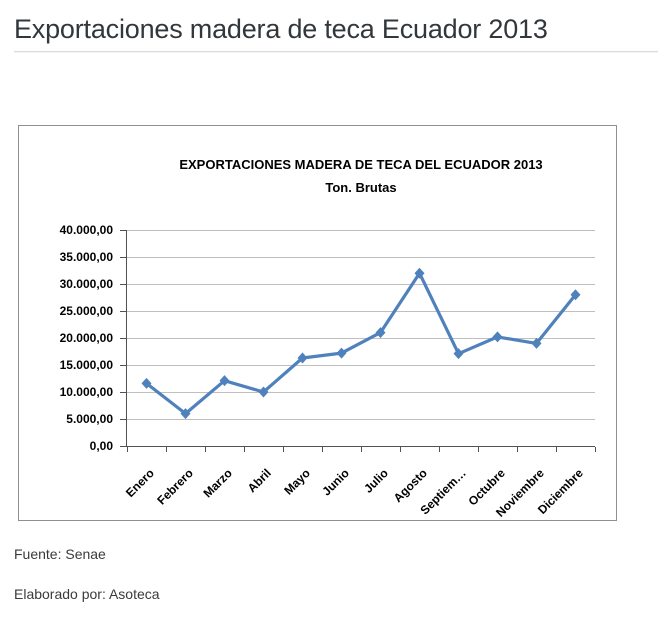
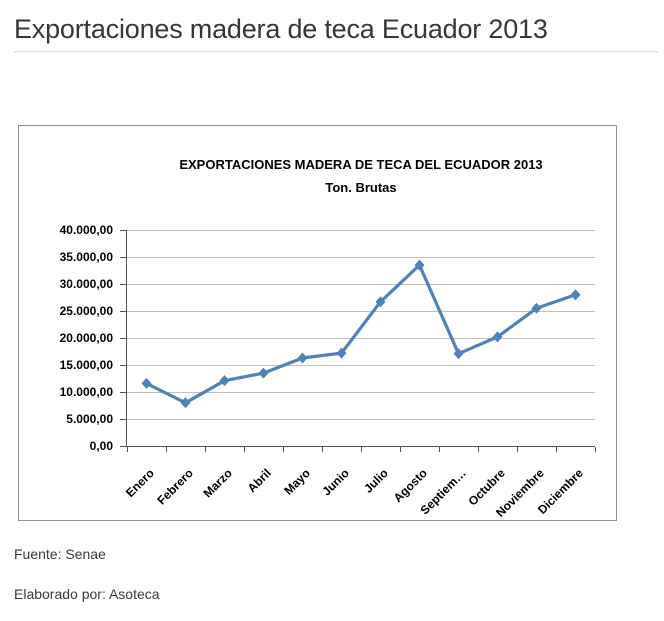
Febrero: 6000 -> 8000
Abril: 10000 -> 14000
Julio: 21000 -> 27000
Agosto: 32000 -> 34000
Noviembre: 19000 -> 26000
